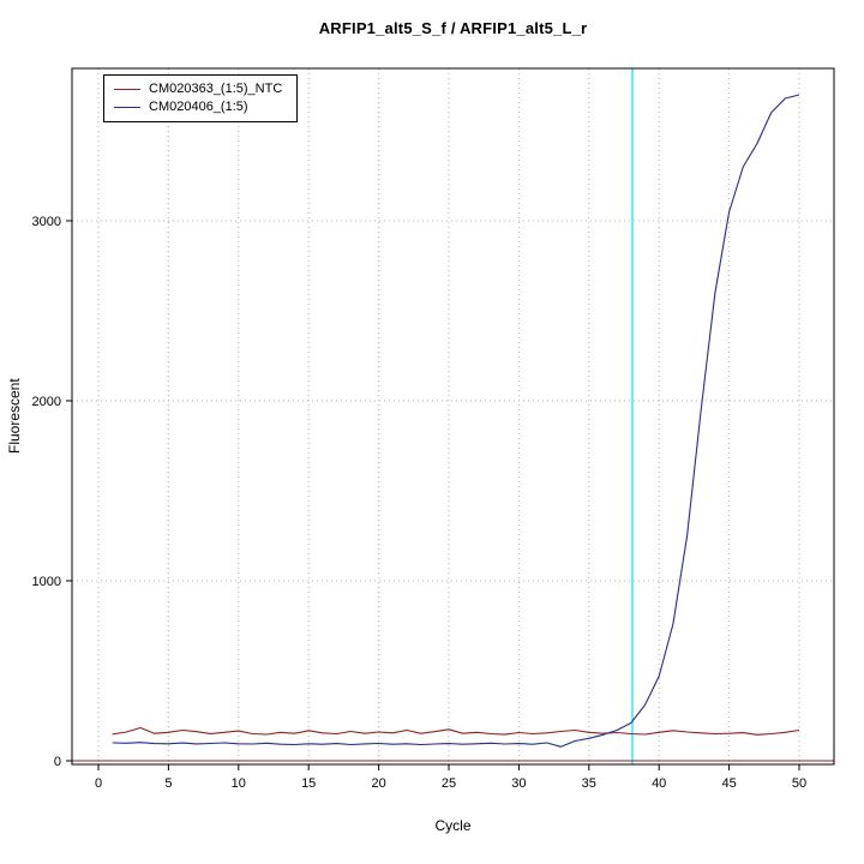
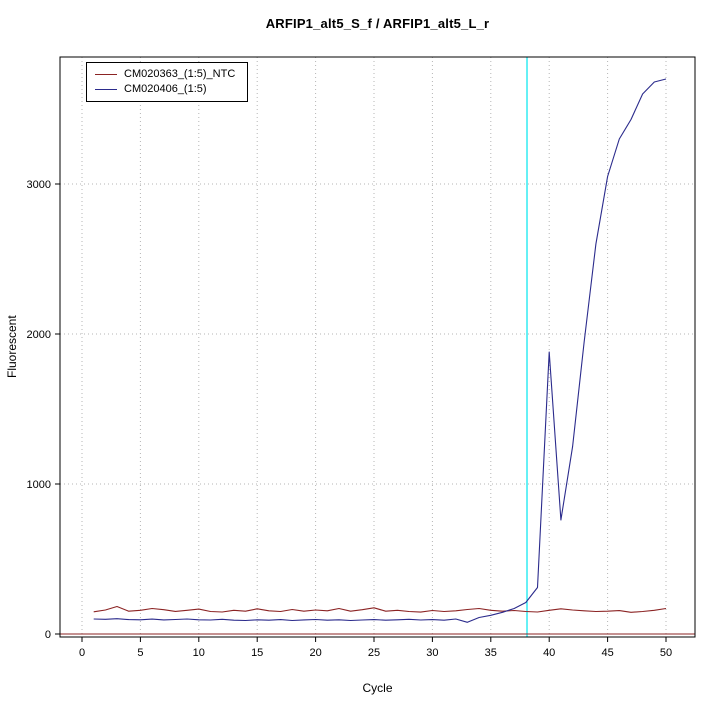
CM020406_(1:5)/40: 470 -> 1880
